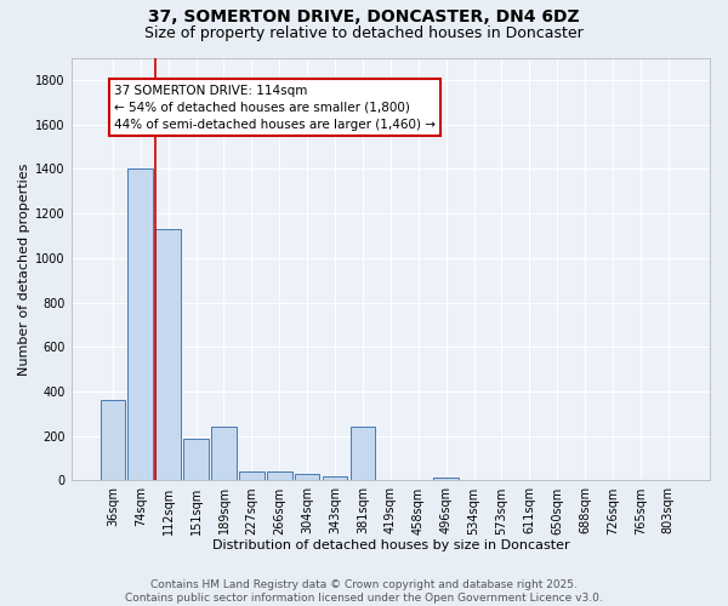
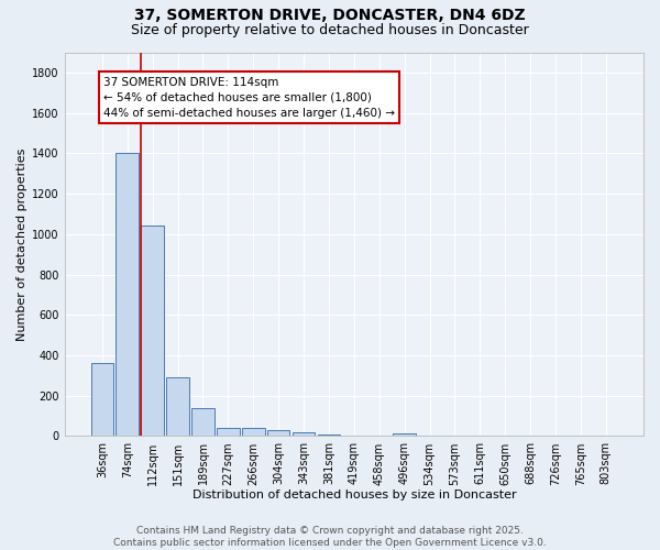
112sqm: 1130 -> 1040
151sqm: 190 -> 290
189sqm: 240 -> 140
381sqm: 240 -> 10
